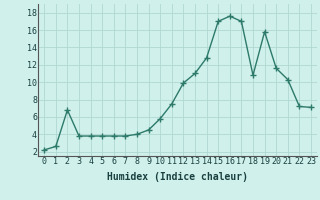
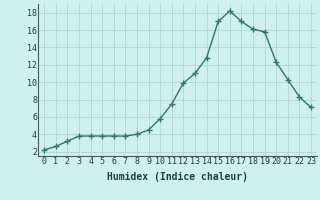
2: 6.8 -> 3.2
16: 17.6 -> 18.2
18: 10.8 -> 16.1
20: 11.6 -> 12.3
22: 7.2 -> 8.3
